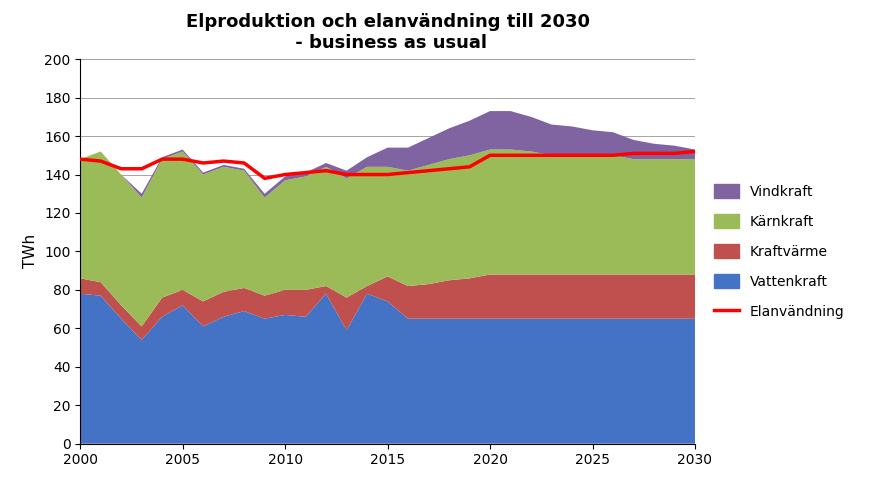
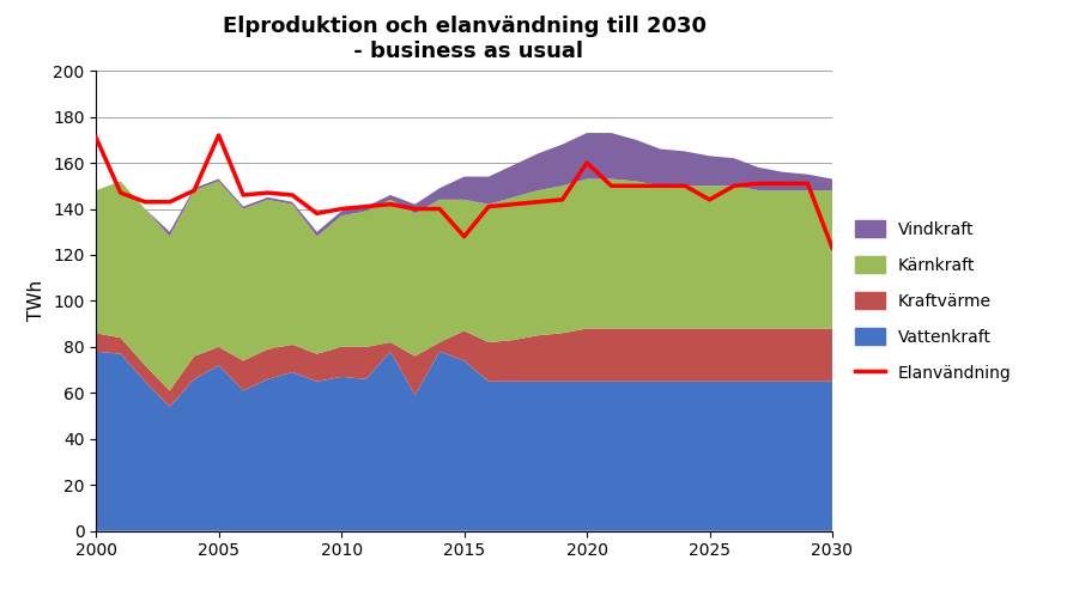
Elanvändning/2000: 148 -> 171
Elanvändning/2005: 148 -> 172
Elanvändning/2015: 140 -> 128
Elanvändning/2020: 150 -> 160
Elanvändning/2025: 150 -> 144
Elanvändning/2030: 152 -> 123
